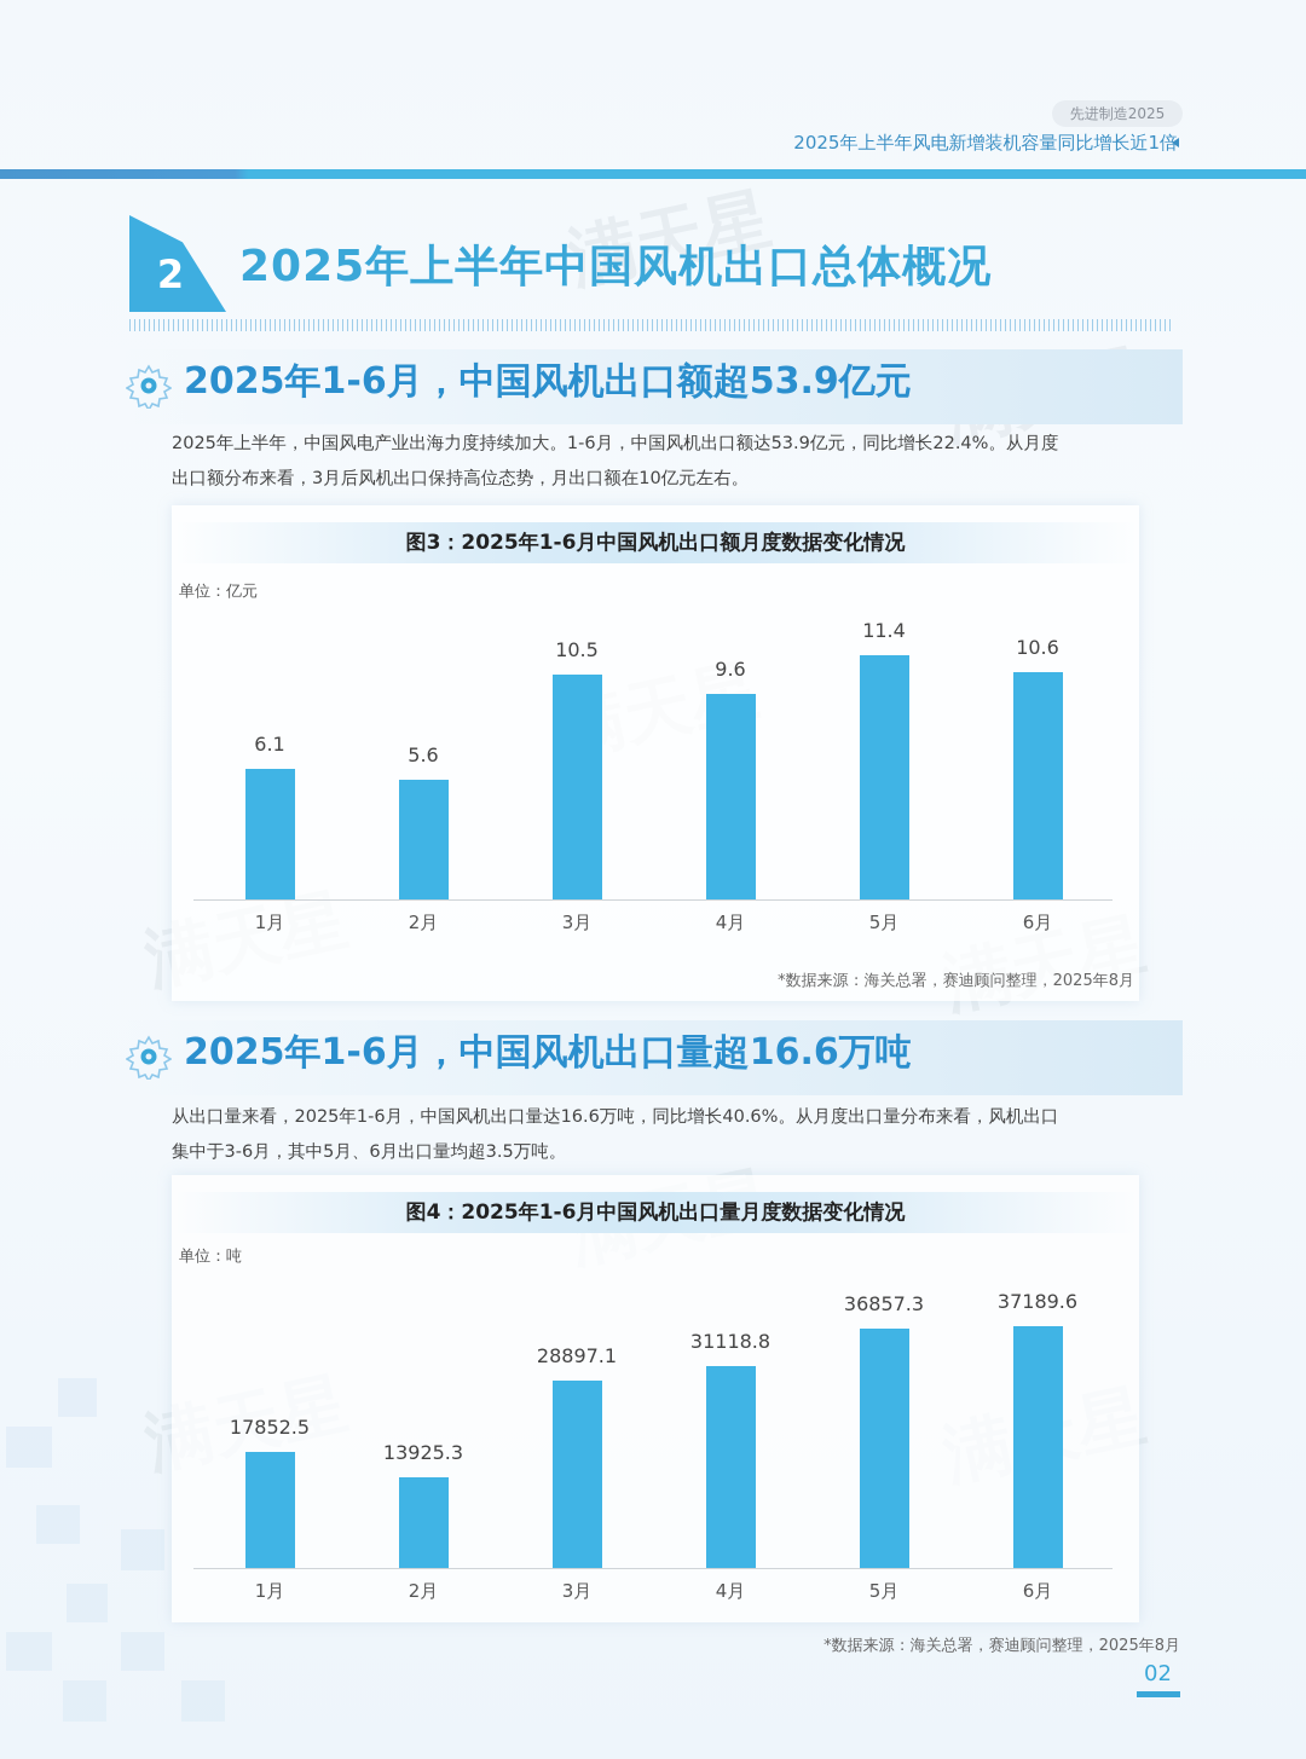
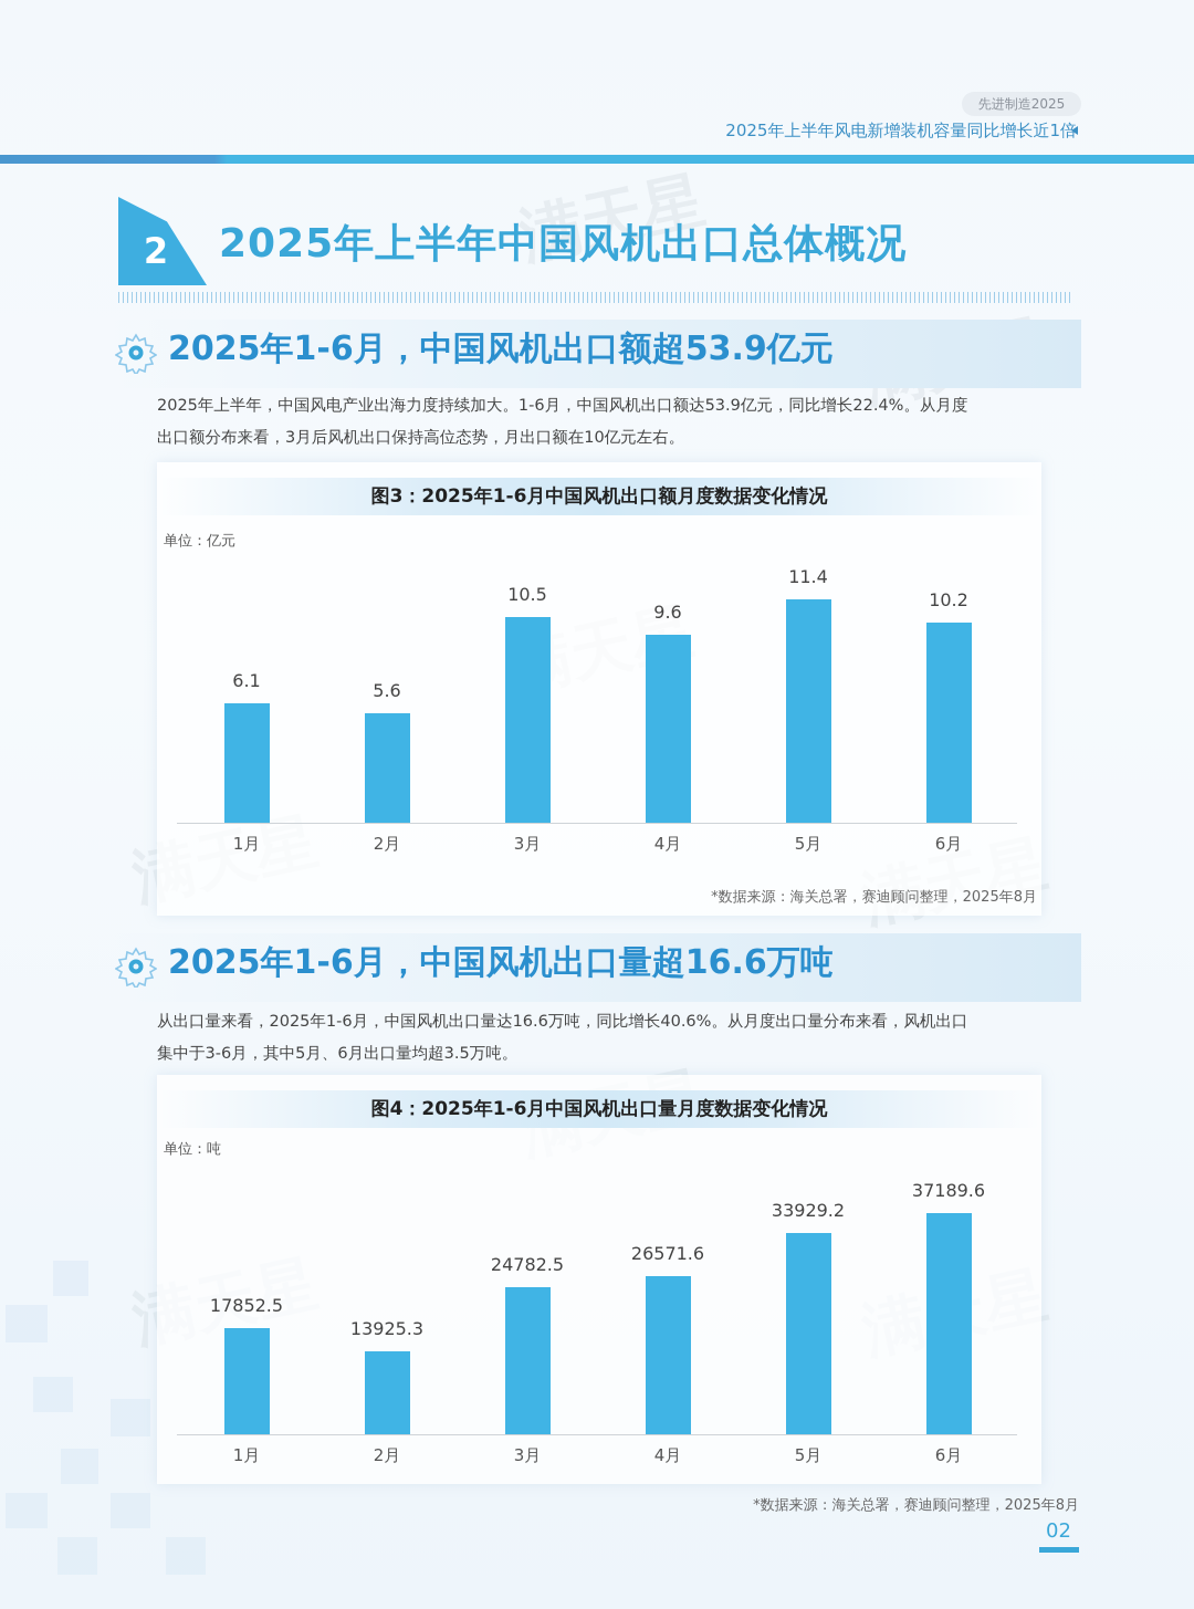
图3：2025年1-6月中国风机出口额月度数据变化情况/6月: 10.6 -> 10.2
图4：2025年1-6月中国风机出口量月度数据变化情况/3月: 28897.1 -> 24782.5
图4：2025年1-6月中国风机出口量月度数据变化情况/4月: 31118.8 -> 26571.6
图4：2025年1-6月中国风机出口量月度数据变化情况/5月: 36857.3 -> 33929.2
